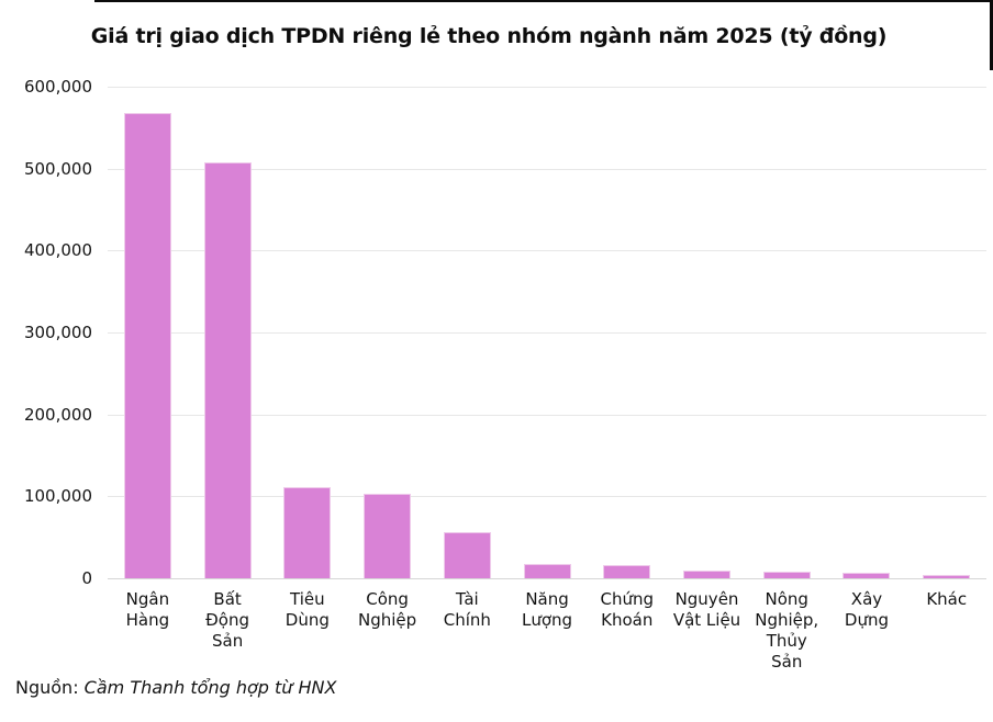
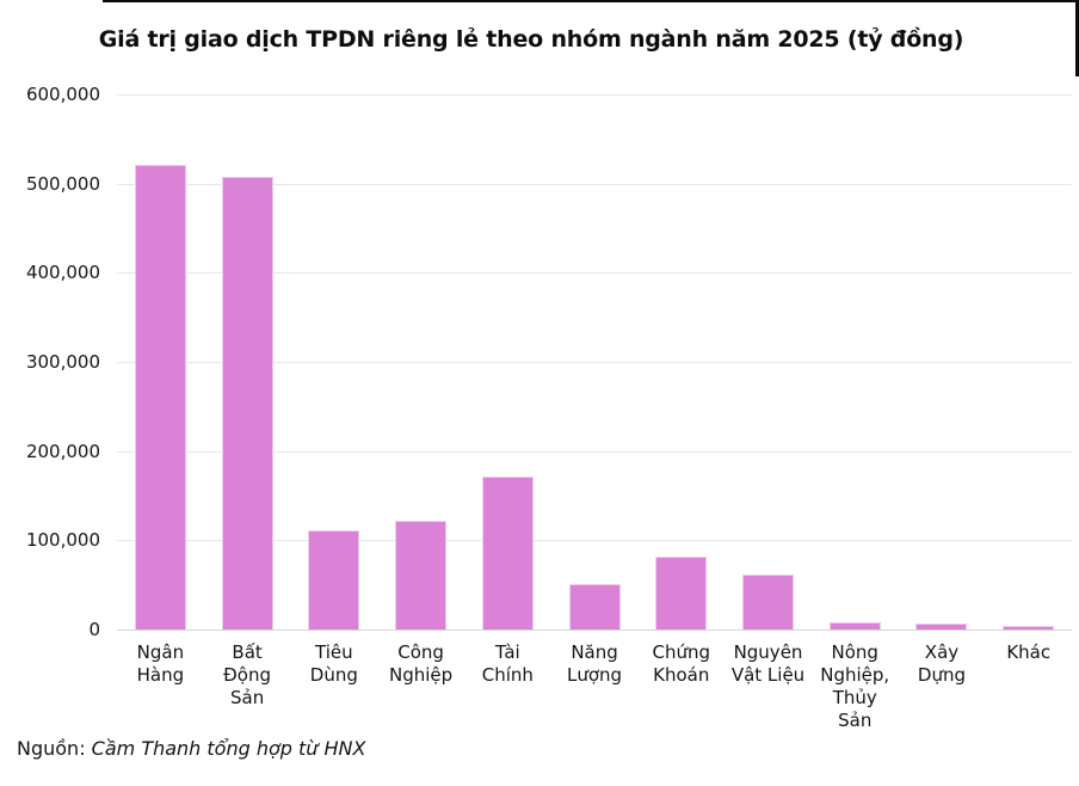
Ngân Hàng: 570000 -> 520000
Công Nghiệp: 100000 -> 120000
Tài Chính: 60000 -> 170000
Năng Lượng: 20000 -> 50000
Chứng Khoán: 20000 -> 80000
Nguyên Vật Liệu: 10000 -> 60000
